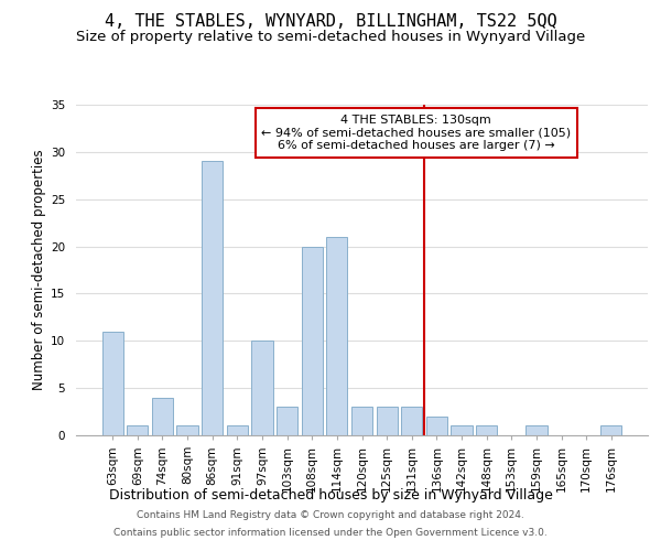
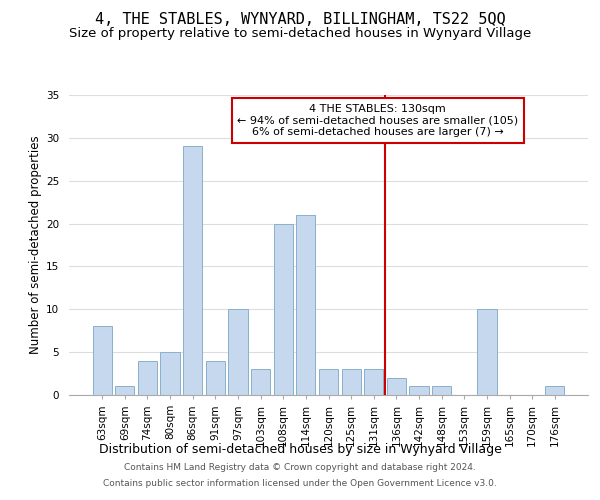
63sqm: 11 -> 8
80sqm: 1 -> 5
91sqm: 1 -> 4
159sqm: 1 -> 10
